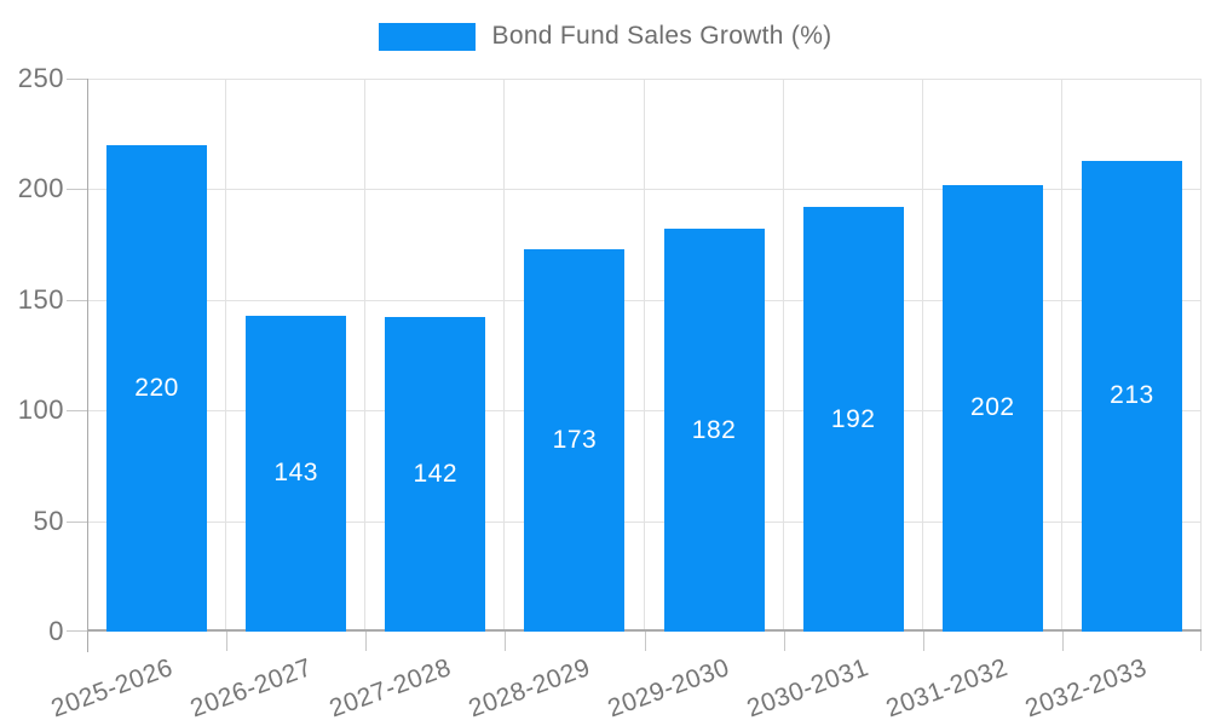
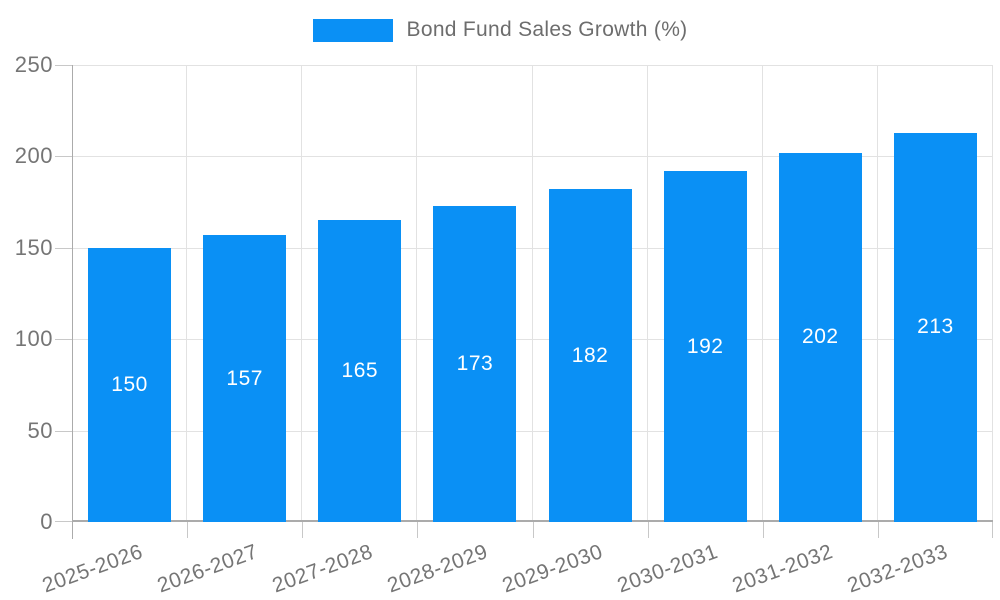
2025-2026: 220 -> 150
2026-2027: 143 -> 157
2027-2028: 142 -> 165
